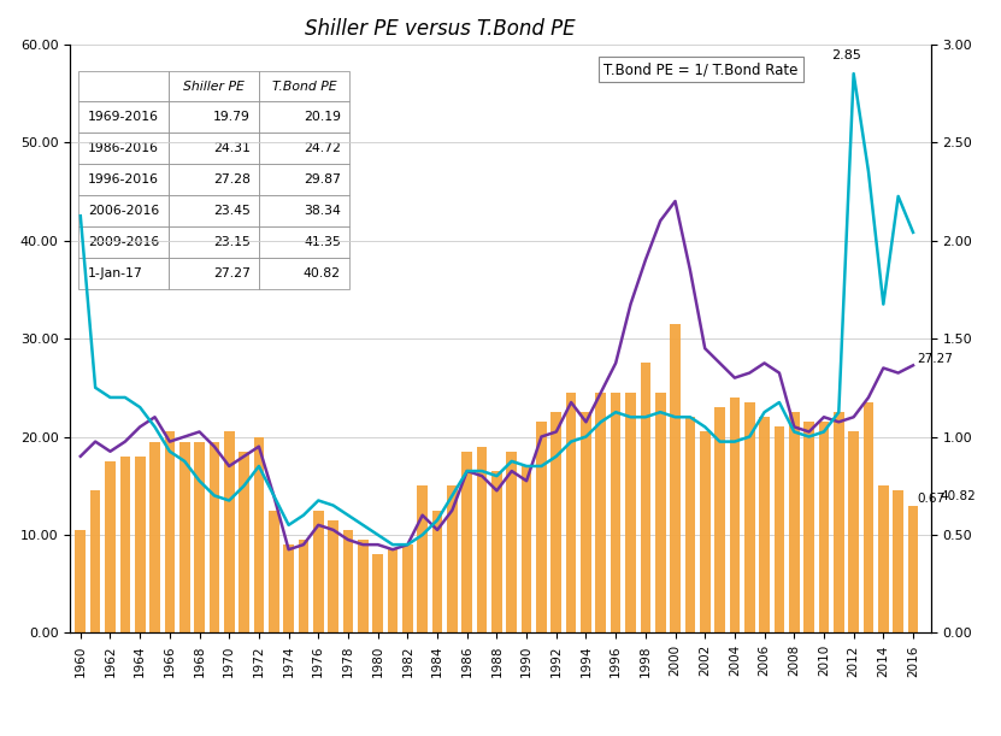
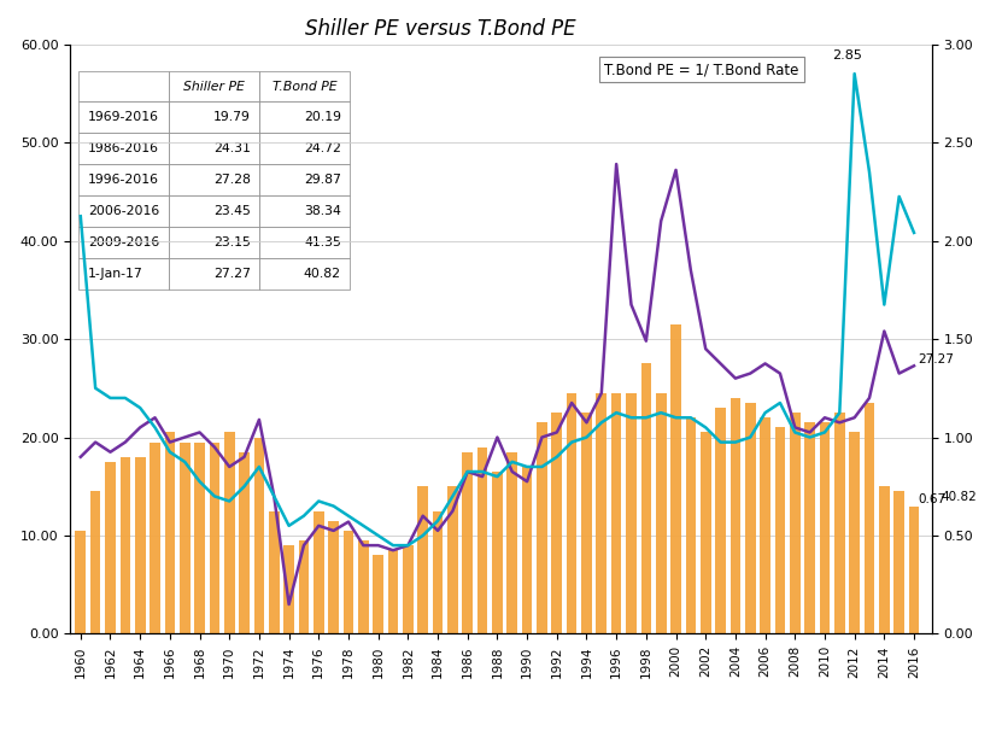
Shiller PE/1972: 19.0 -> 21.8
Shiller PE/1974: 8.5 -> 3.0
Shiller PE/1978: 9.5 -> 11.4
Shiller PE/1988: 14.5 -> 20.0
Shiller PE/1996: 27.5 -> 47.8
Shiller PE/1998: 38.0 -> 29.8
Shiller PE/2000: 44.0 -> 47.2
Shiller PE/2014: 27.0 -> 30.8
